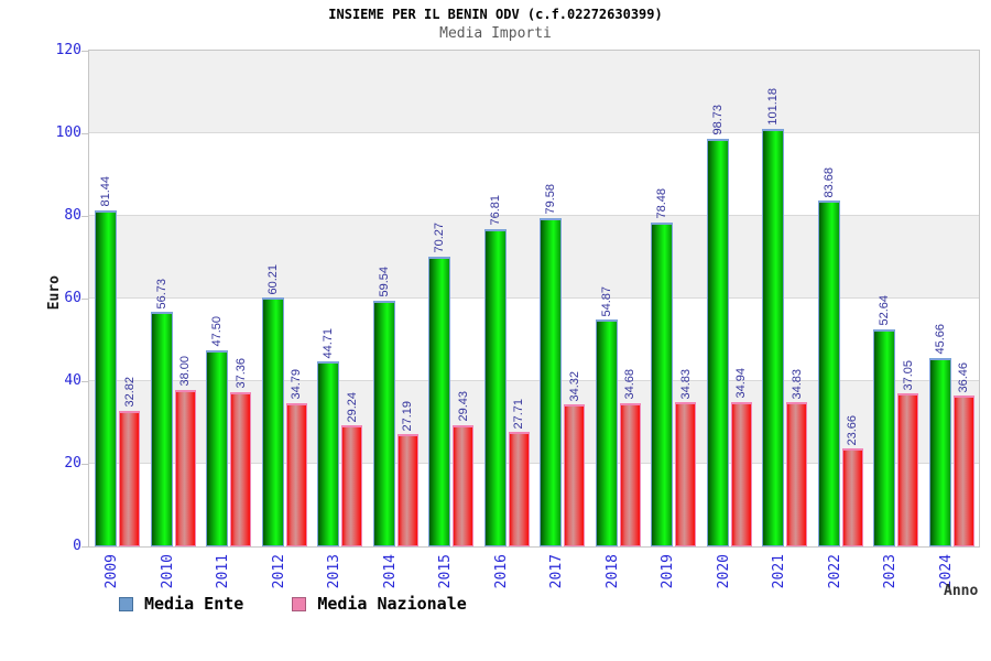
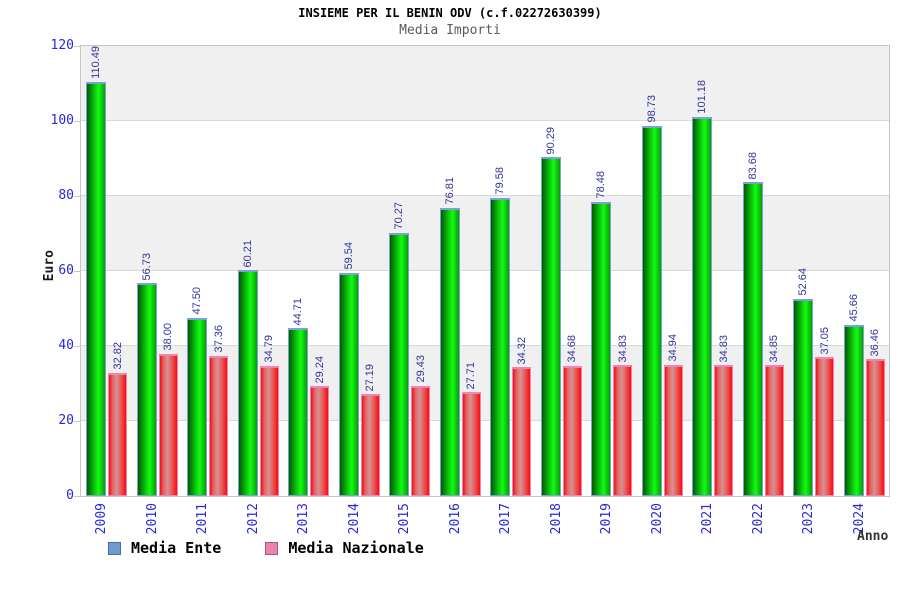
Media Ente/2009: 81.44 -> 110.49
Media Ente/2018: 54.87 -> 90.29
Media Nazionale/2022: 23.66 -> 34.85
